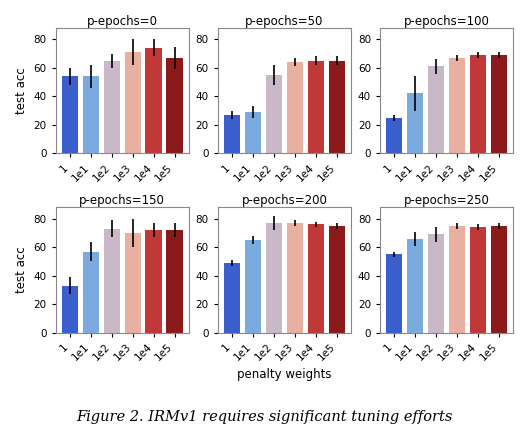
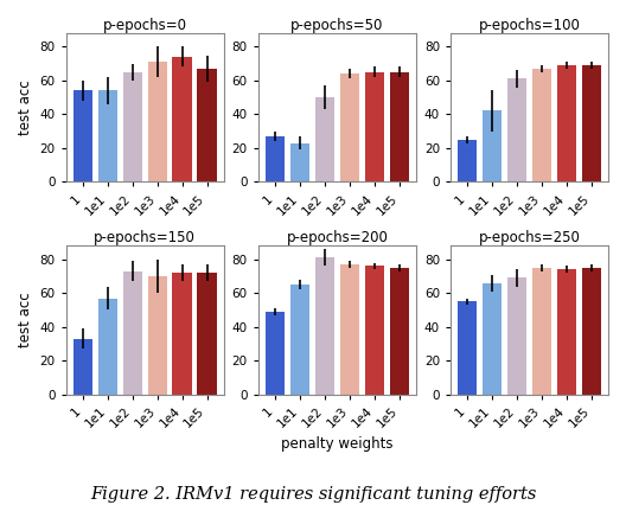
p-epochs=50/1e1: 29 -> 23
p-epochs=50/1e2: 55 -> 50
p-epochs=200/1e2: 77 -> 81
